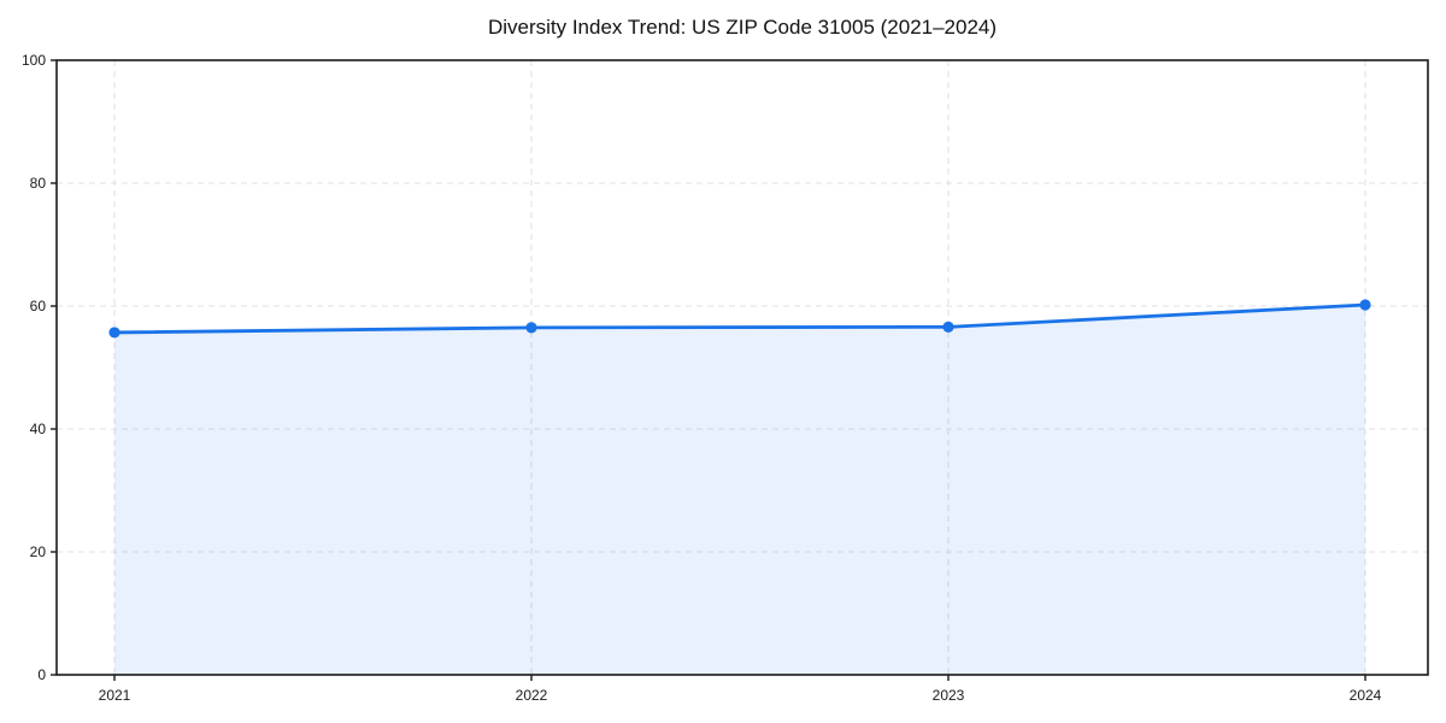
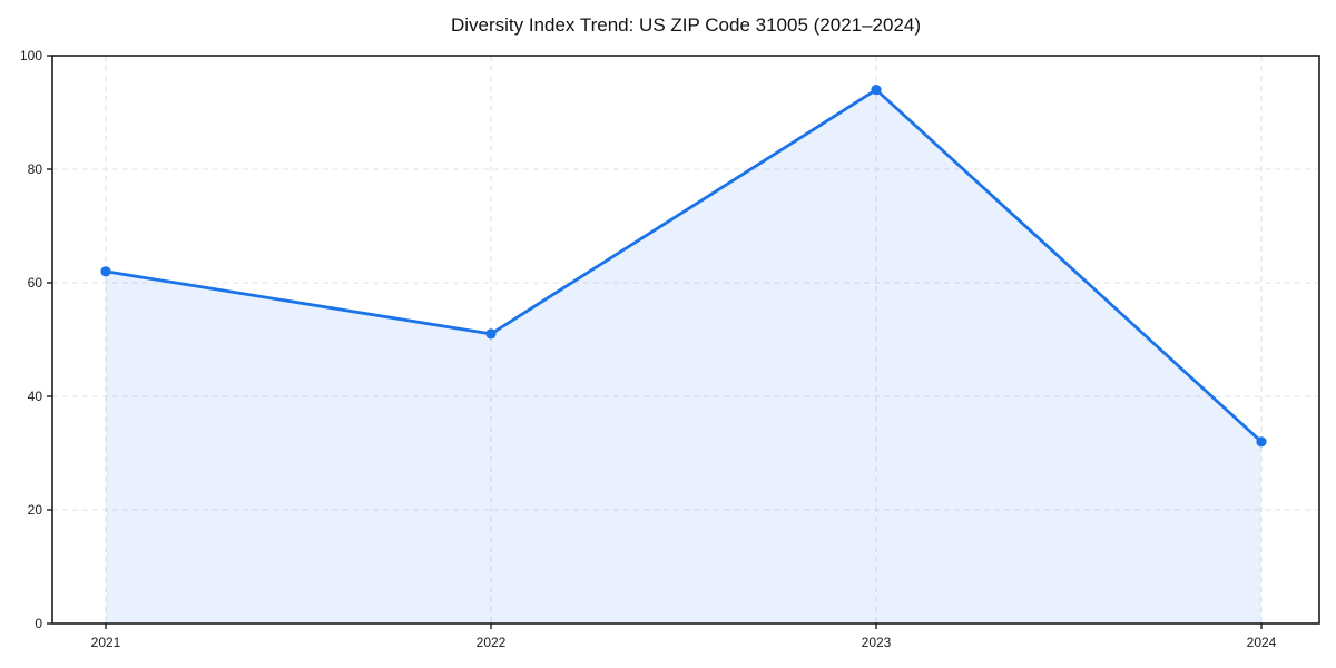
2021: 56 -> 62
2022: 56 -> 51
2023: 57 -> 94
2024: 60 -> 32
